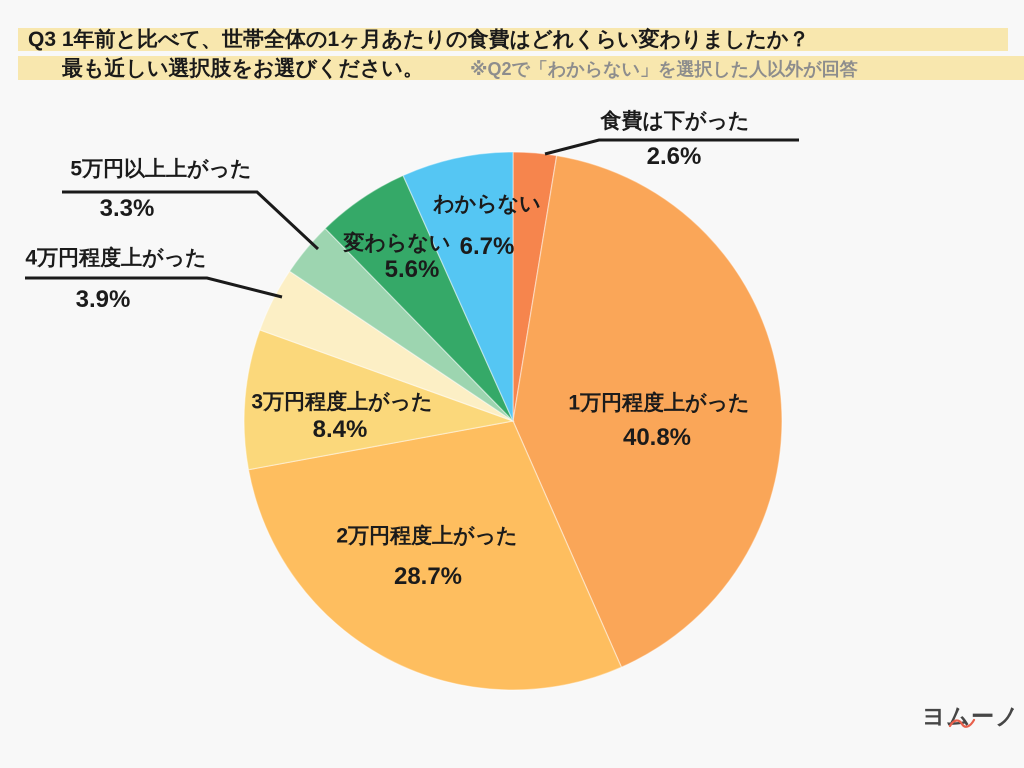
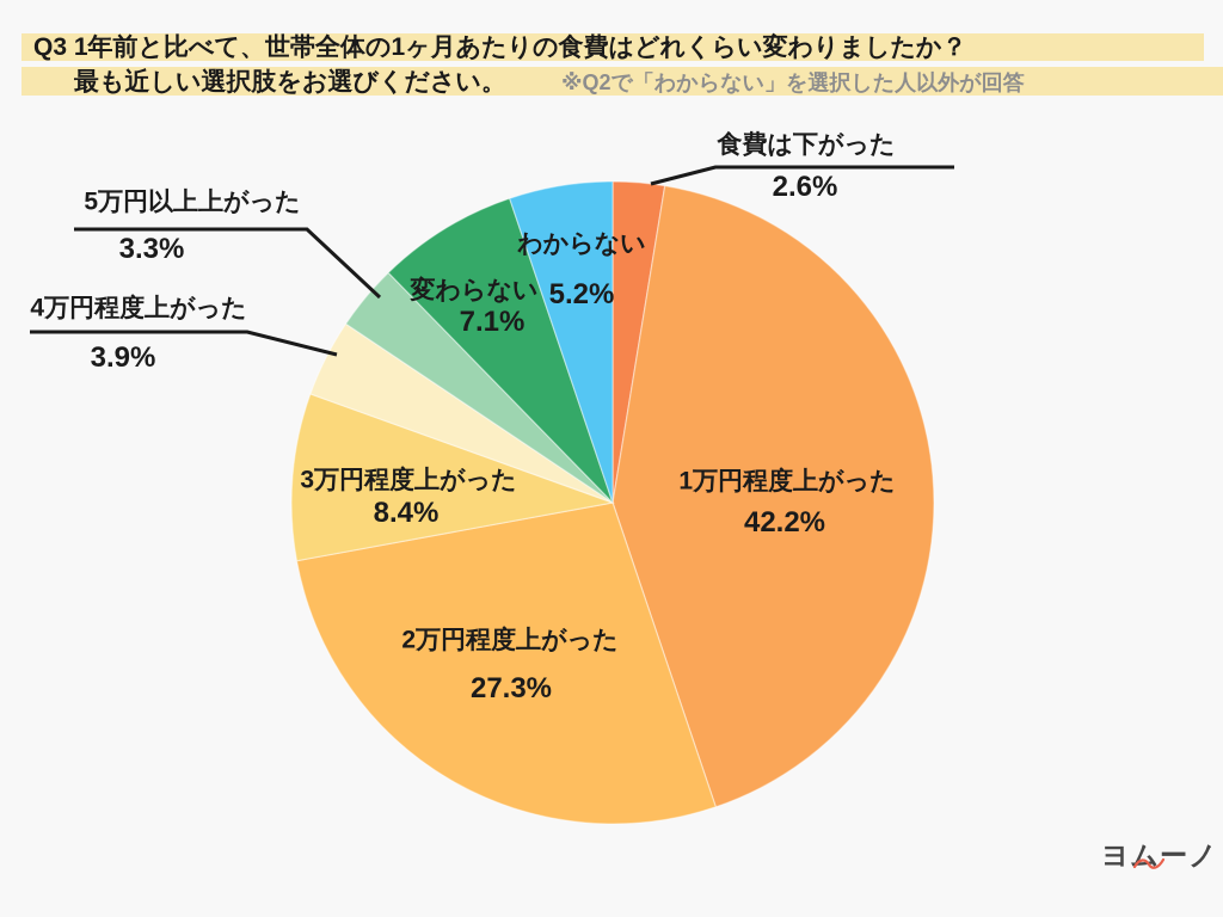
1万円程度上がった: 40.8% -> 42.2%
2万円程度上がった: 28.7% -> 27.3%
変わらない: 5.6% -> 7.1%
わからない: 6.7% -> 5.2%
